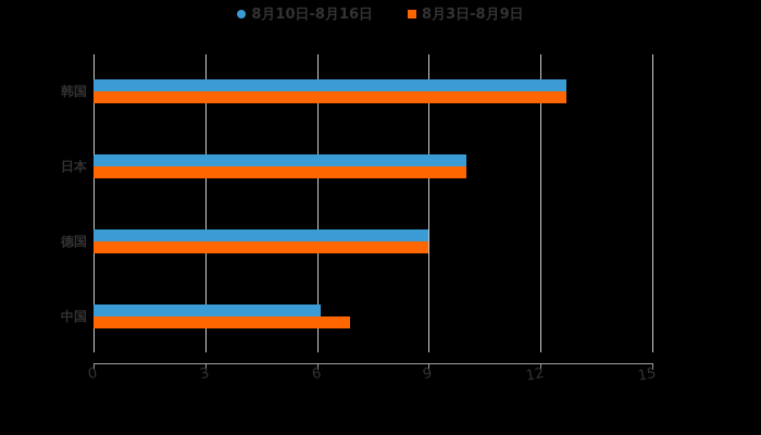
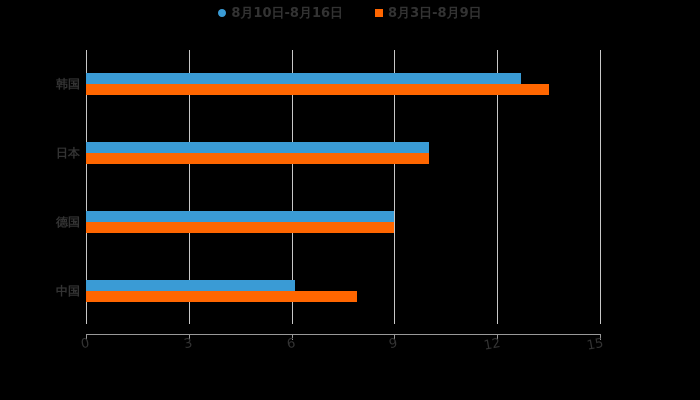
8月3日-8月9日/韩国: 12.7 -> 13.5
8月3日-8月9日/中国: 6.9 -> 7.9
